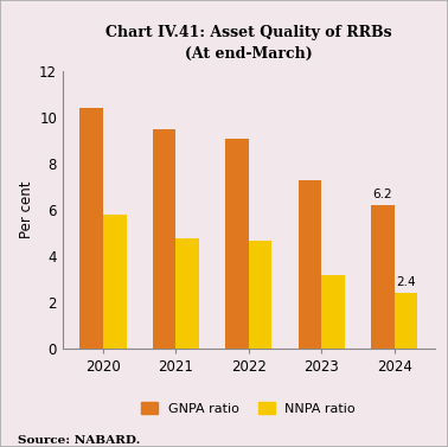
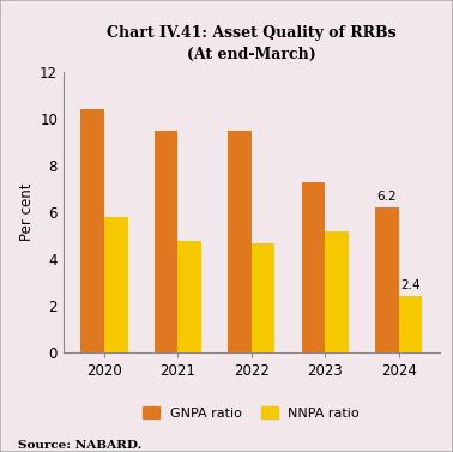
GNPA ratio/2022: 9.1 -> 9.5
NNPA ratio/2023: 3.2 -> 5.2
